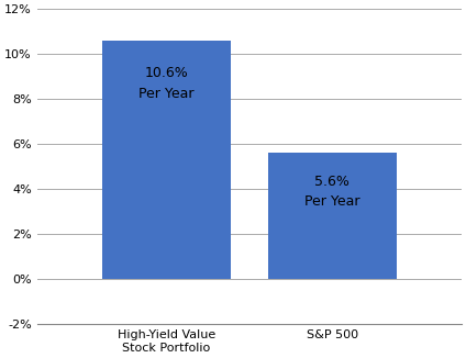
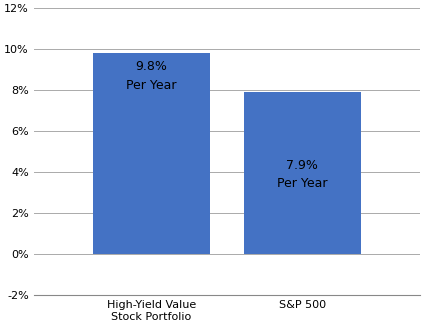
High-Yield Value Stock Portfolio: 10.6% -> 9.8%
S&P 500: 5.6% -> 7.9%
